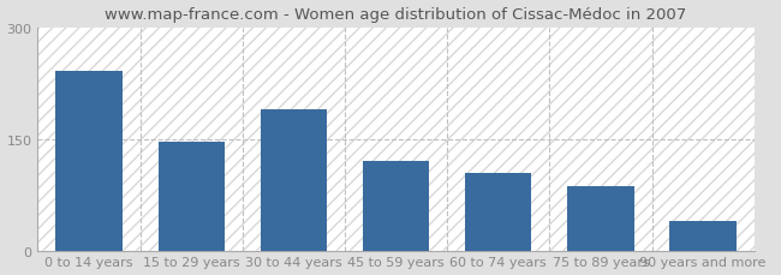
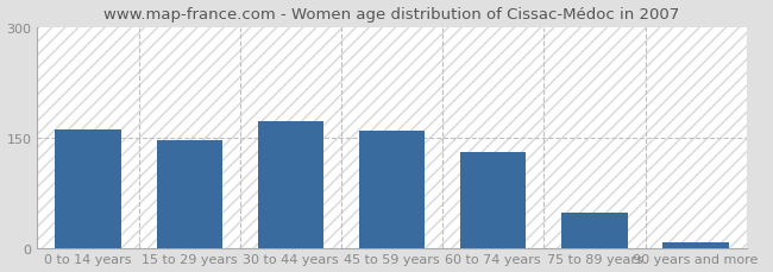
0 to 14 years: 242 -> 161
30 to 44 years: 190 -> 172
45 to 59 years: 120 -> 160
60 to 74 years: 104 -> 130
75 to 89 years: 86 -> 47
90 years and more: 40 -> 8
